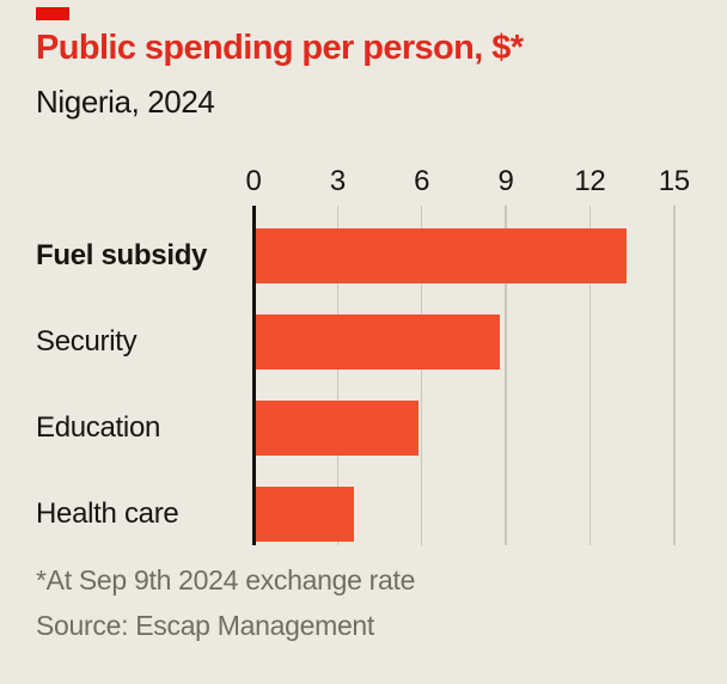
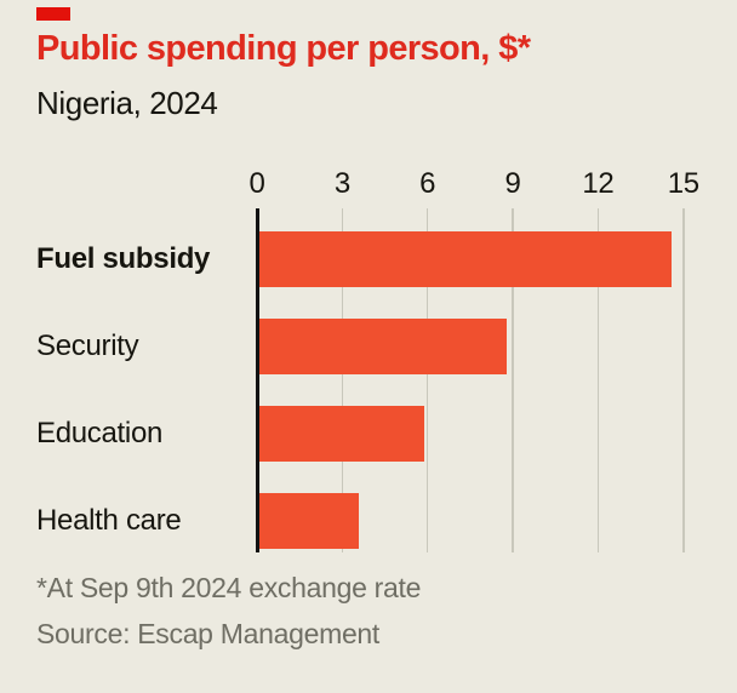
Fuel subsidy: 13.3 -> 14.6
